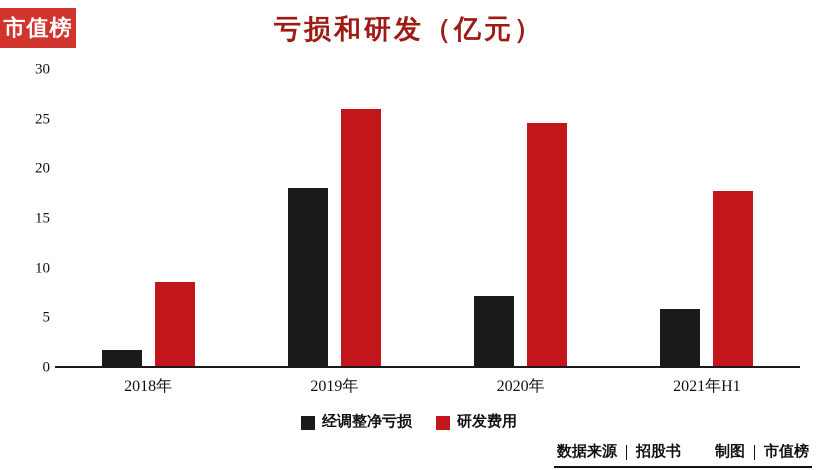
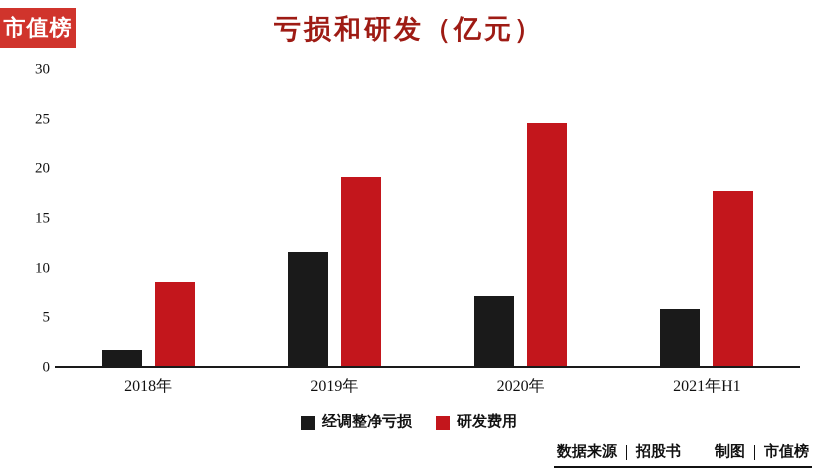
经调整净亏损/2019年: 18 -> 12
研发费用/2019年: 26 -> 19
